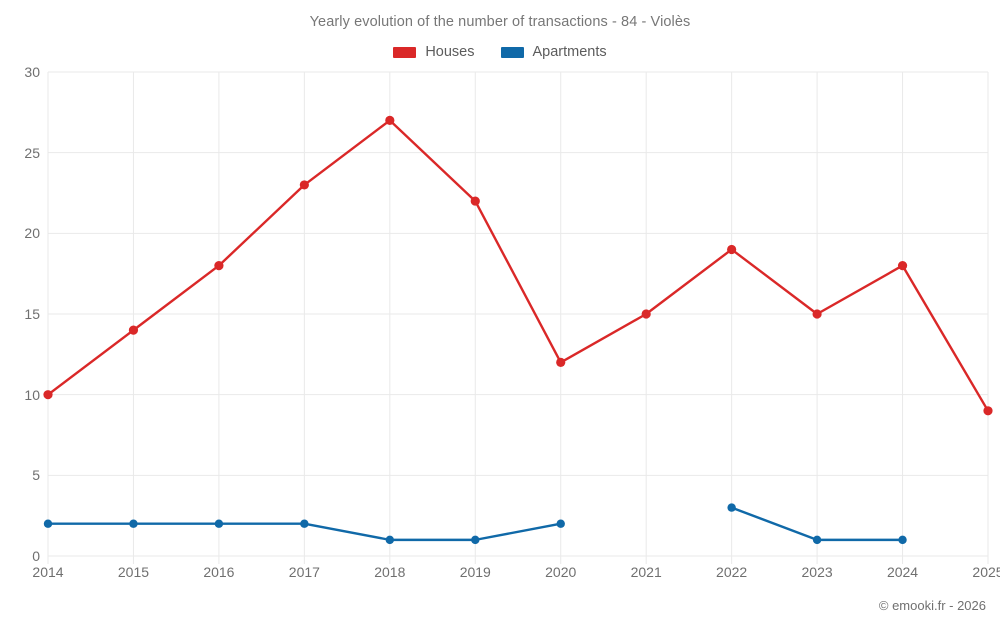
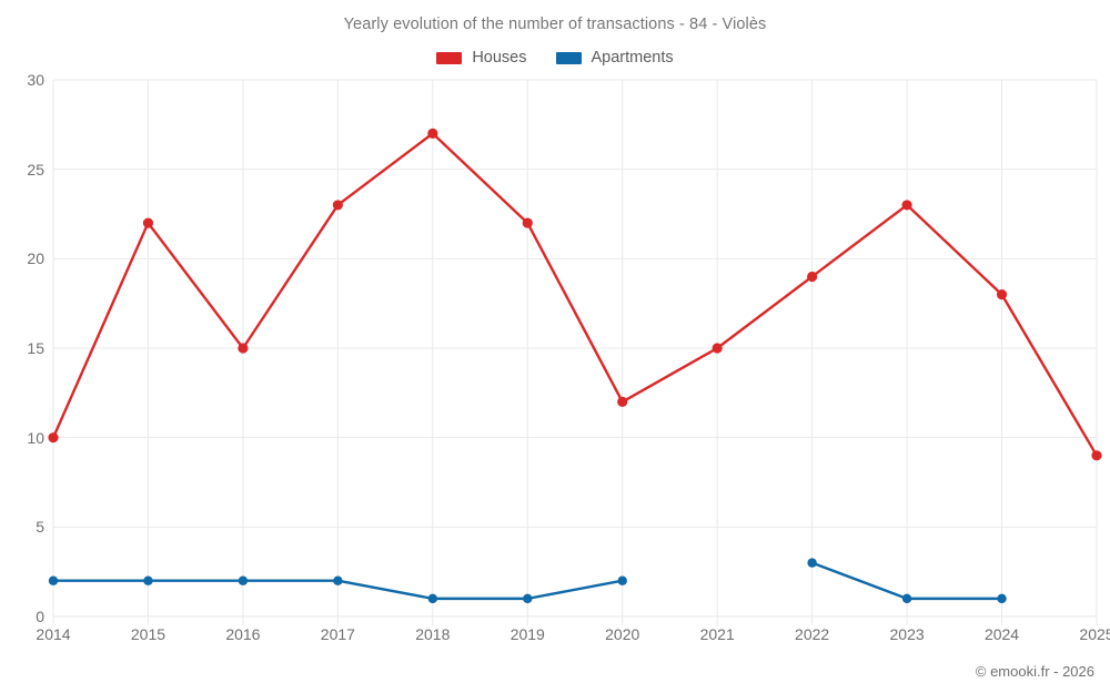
Houses/2015: 14 -> 22
Houses/2016: 18 -> 15
Houses/2023: 15 -> 23
